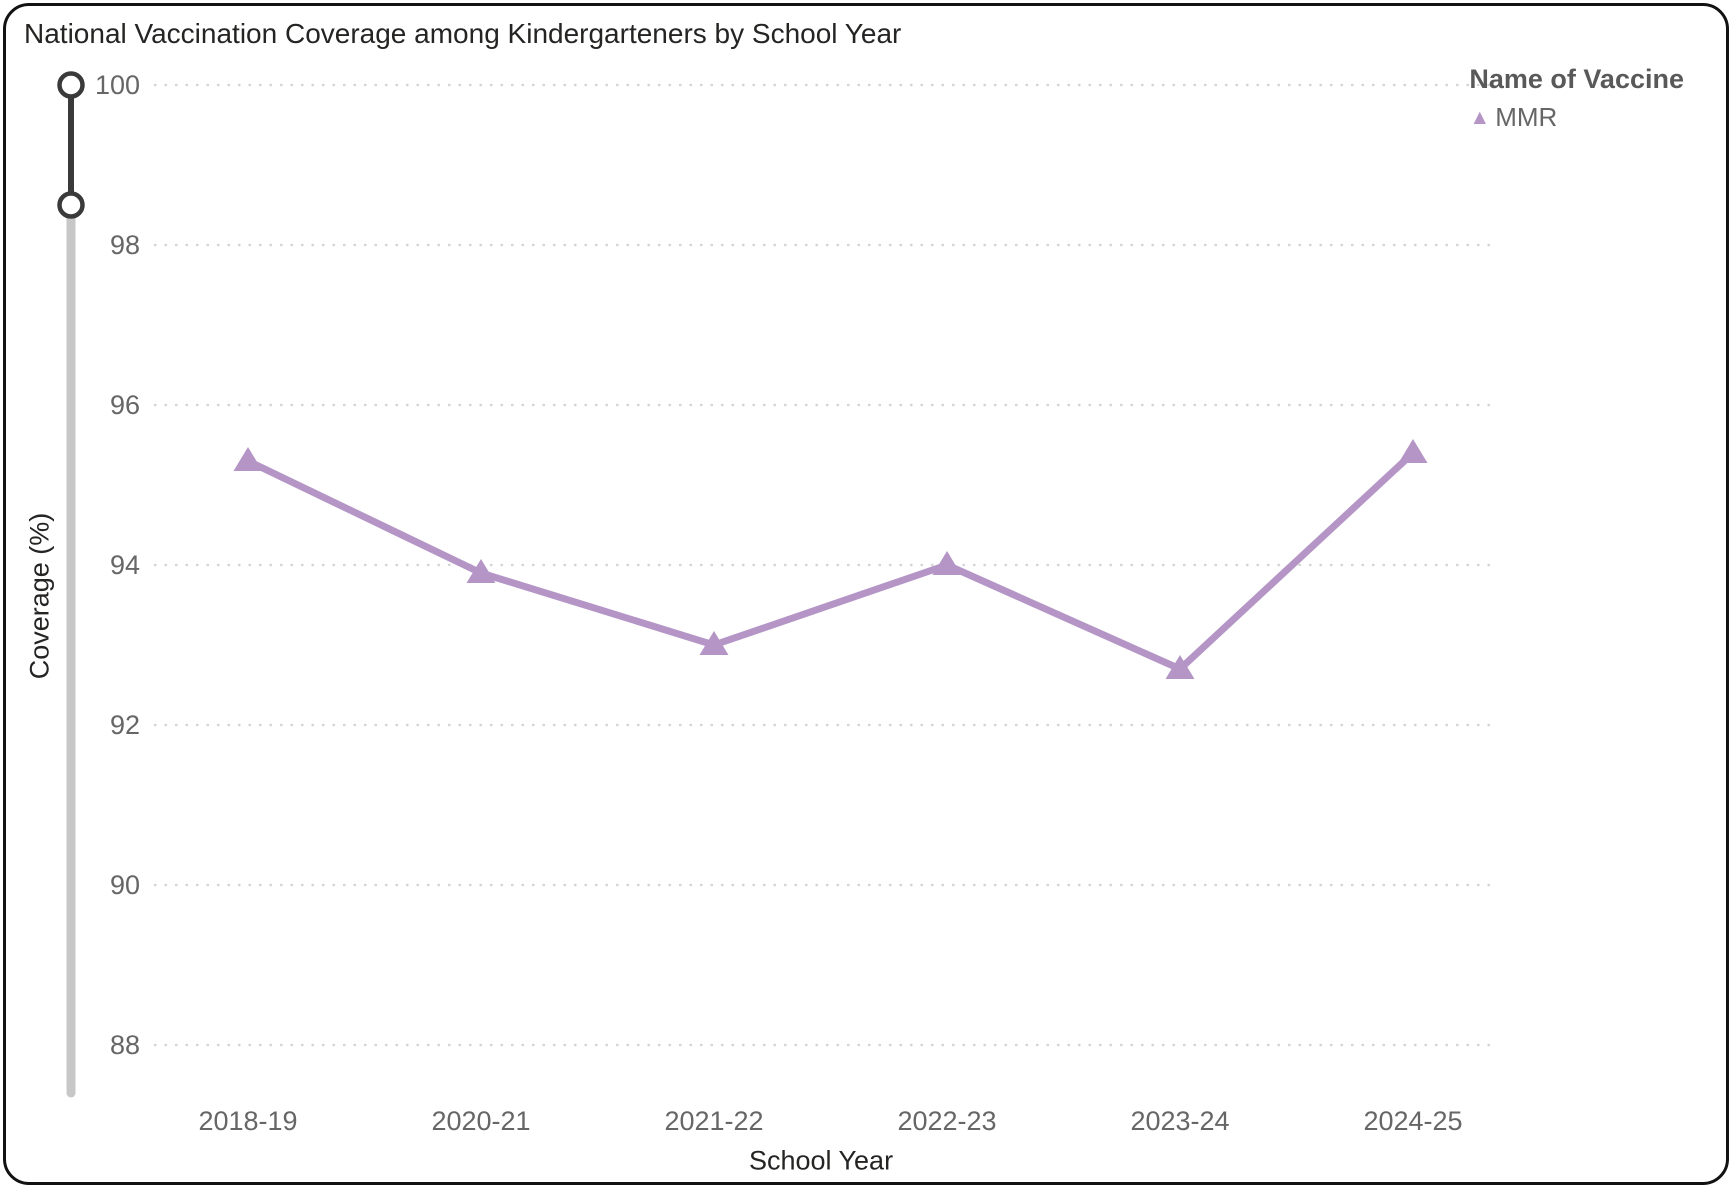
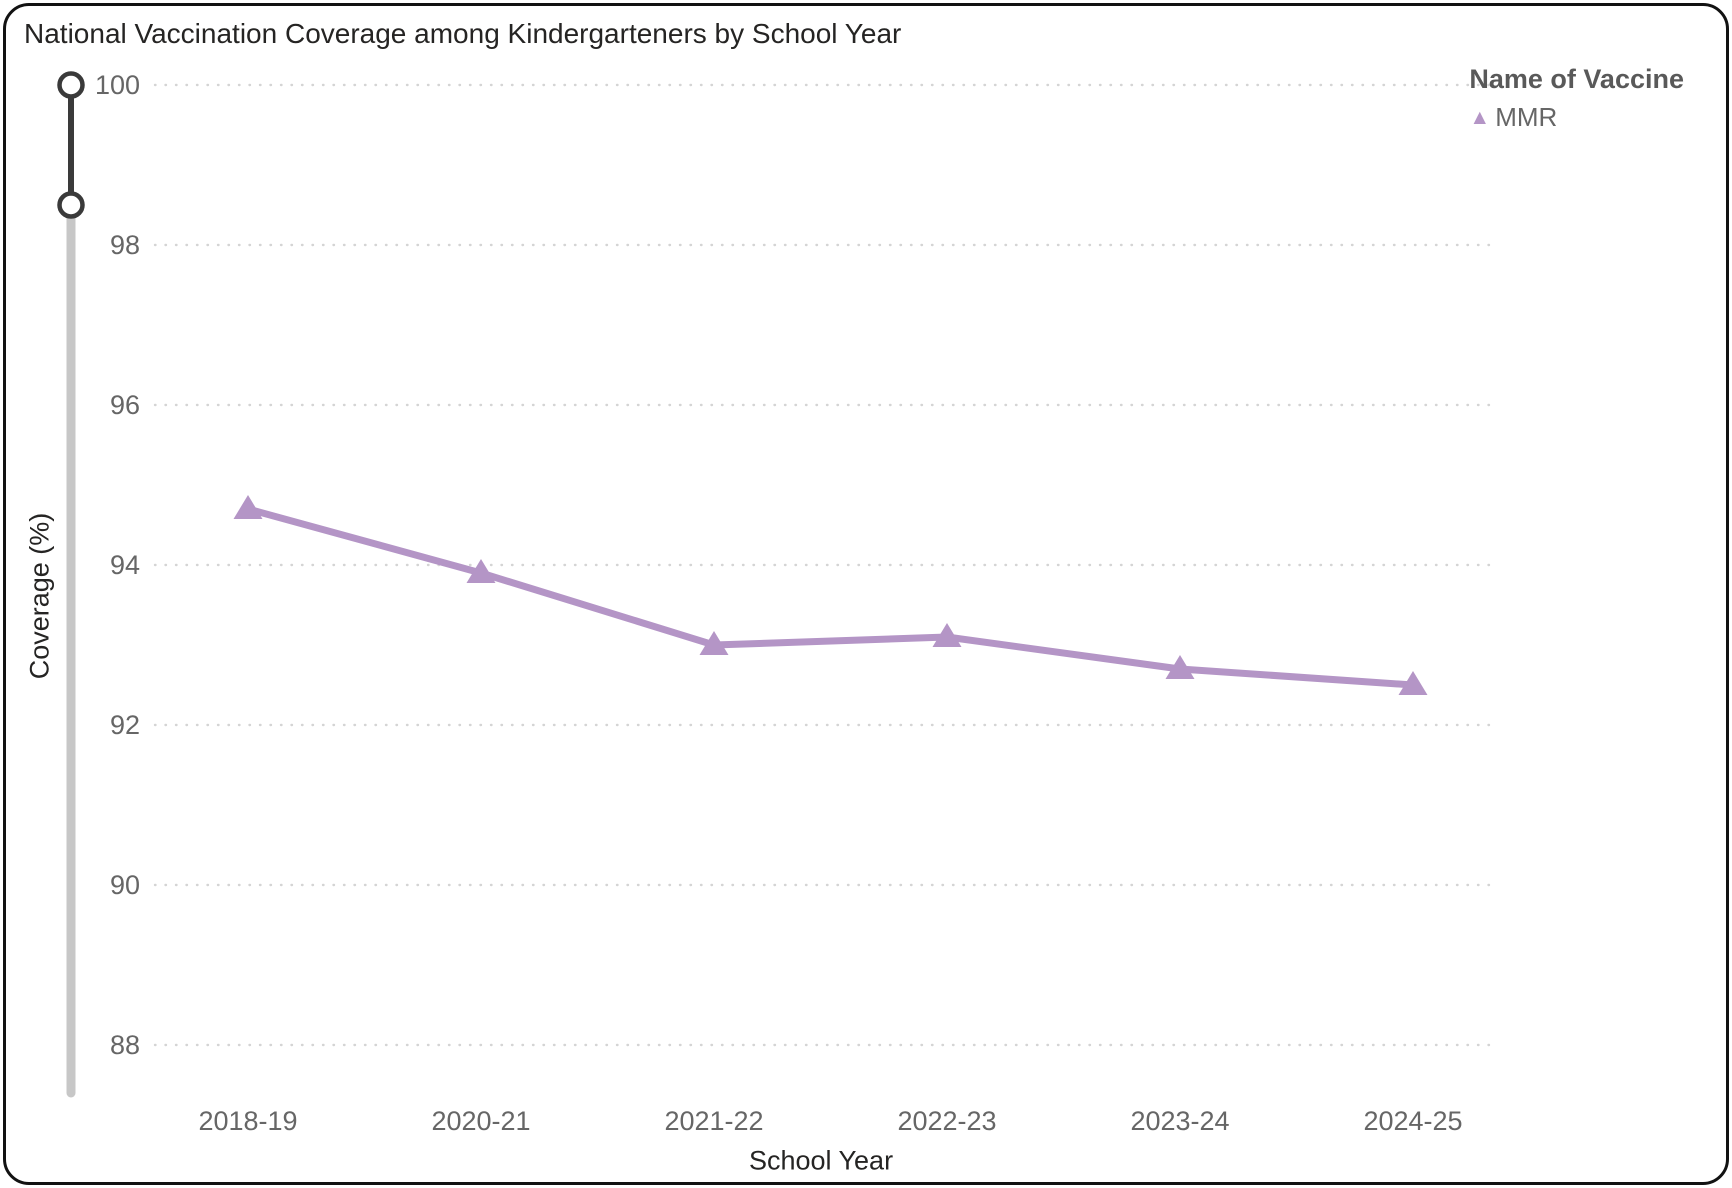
2018-19: 95.3 -> 94.7
2022-23: 94.0 -> 93.1
2024-25: 95.4 -> 92.5
